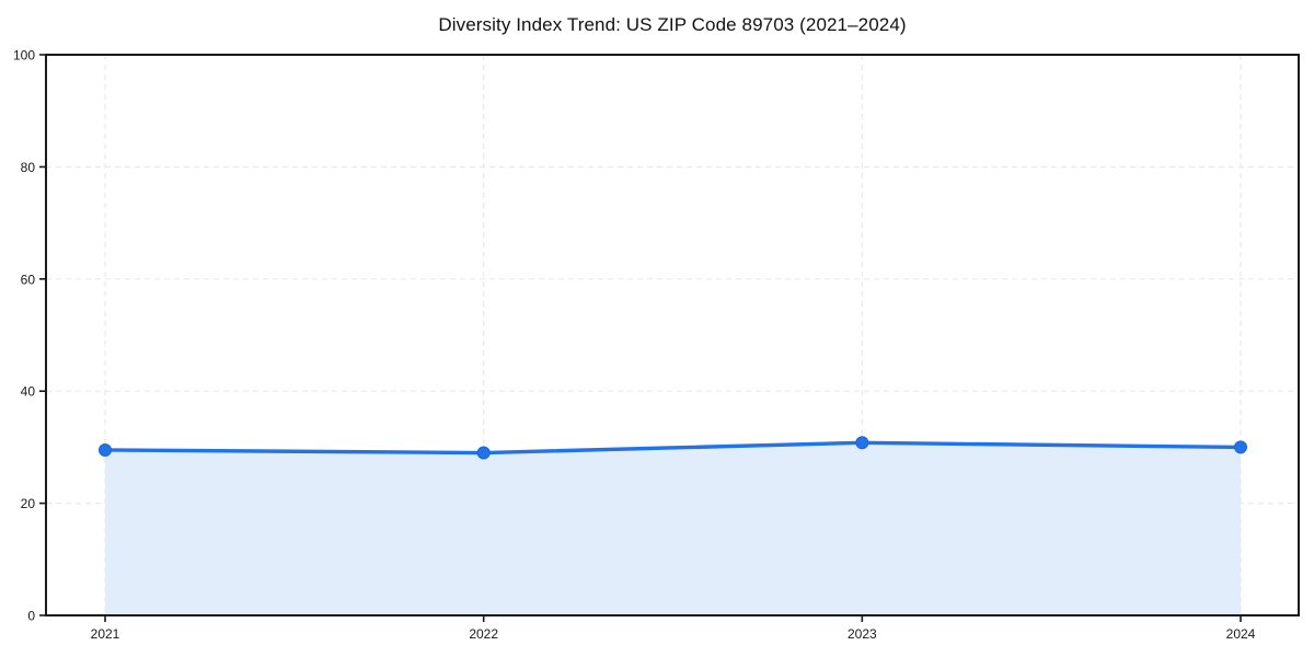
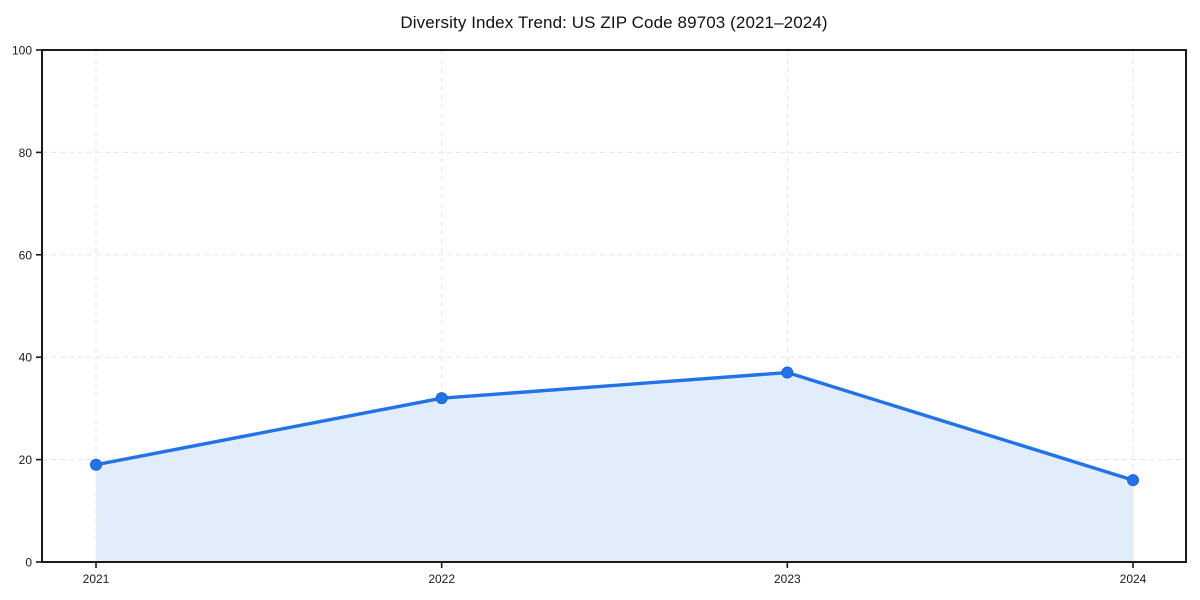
2021: 30 -> 19
2022: 29 -> 32
2023: 31 -> 37
2024: 30 -> 16
